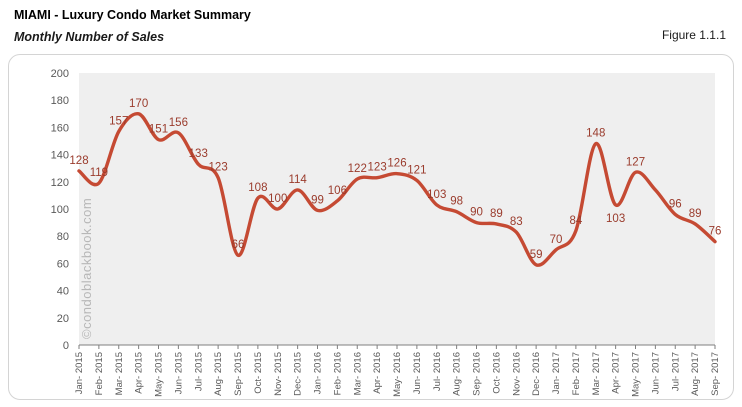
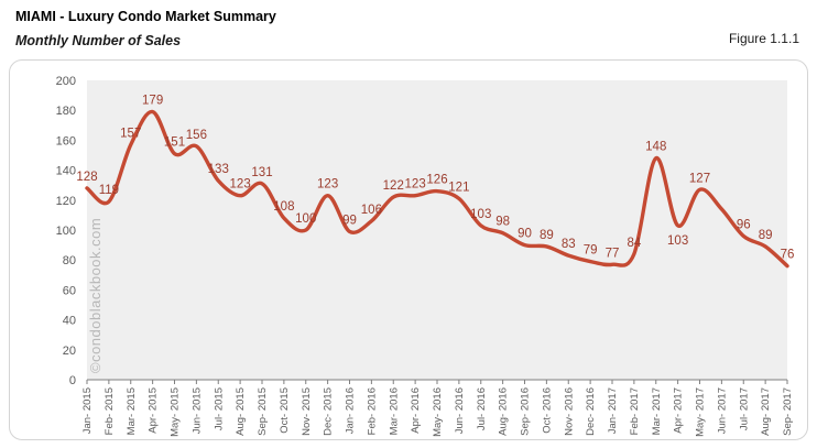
Apr- 2015: 170 -> 179
Sep- 2015: 66 -> 131
Dec- 2015: 114 -> 123
Dec- 2016: 59 -> 79
Jan- 2017: 70 -> 77
